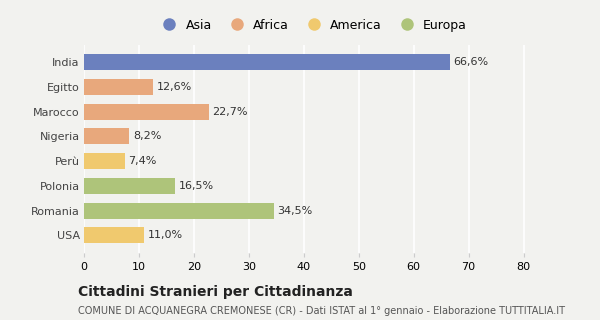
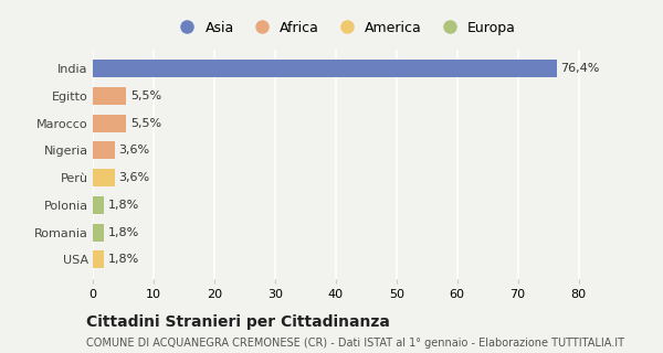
India: 66,6% -> 76,4%
Egitto: 12,6% -> 5,5%
Marocco: 22,7% -> 5,5%
Nigeria: 8,2% -> 3,6%
Perù: 7,4% -> 3,6%
Polonia: 16,5% -> 1,8%
Romania: 34,5% -> 1,8%
USA: 11,0% -> 1,8%
